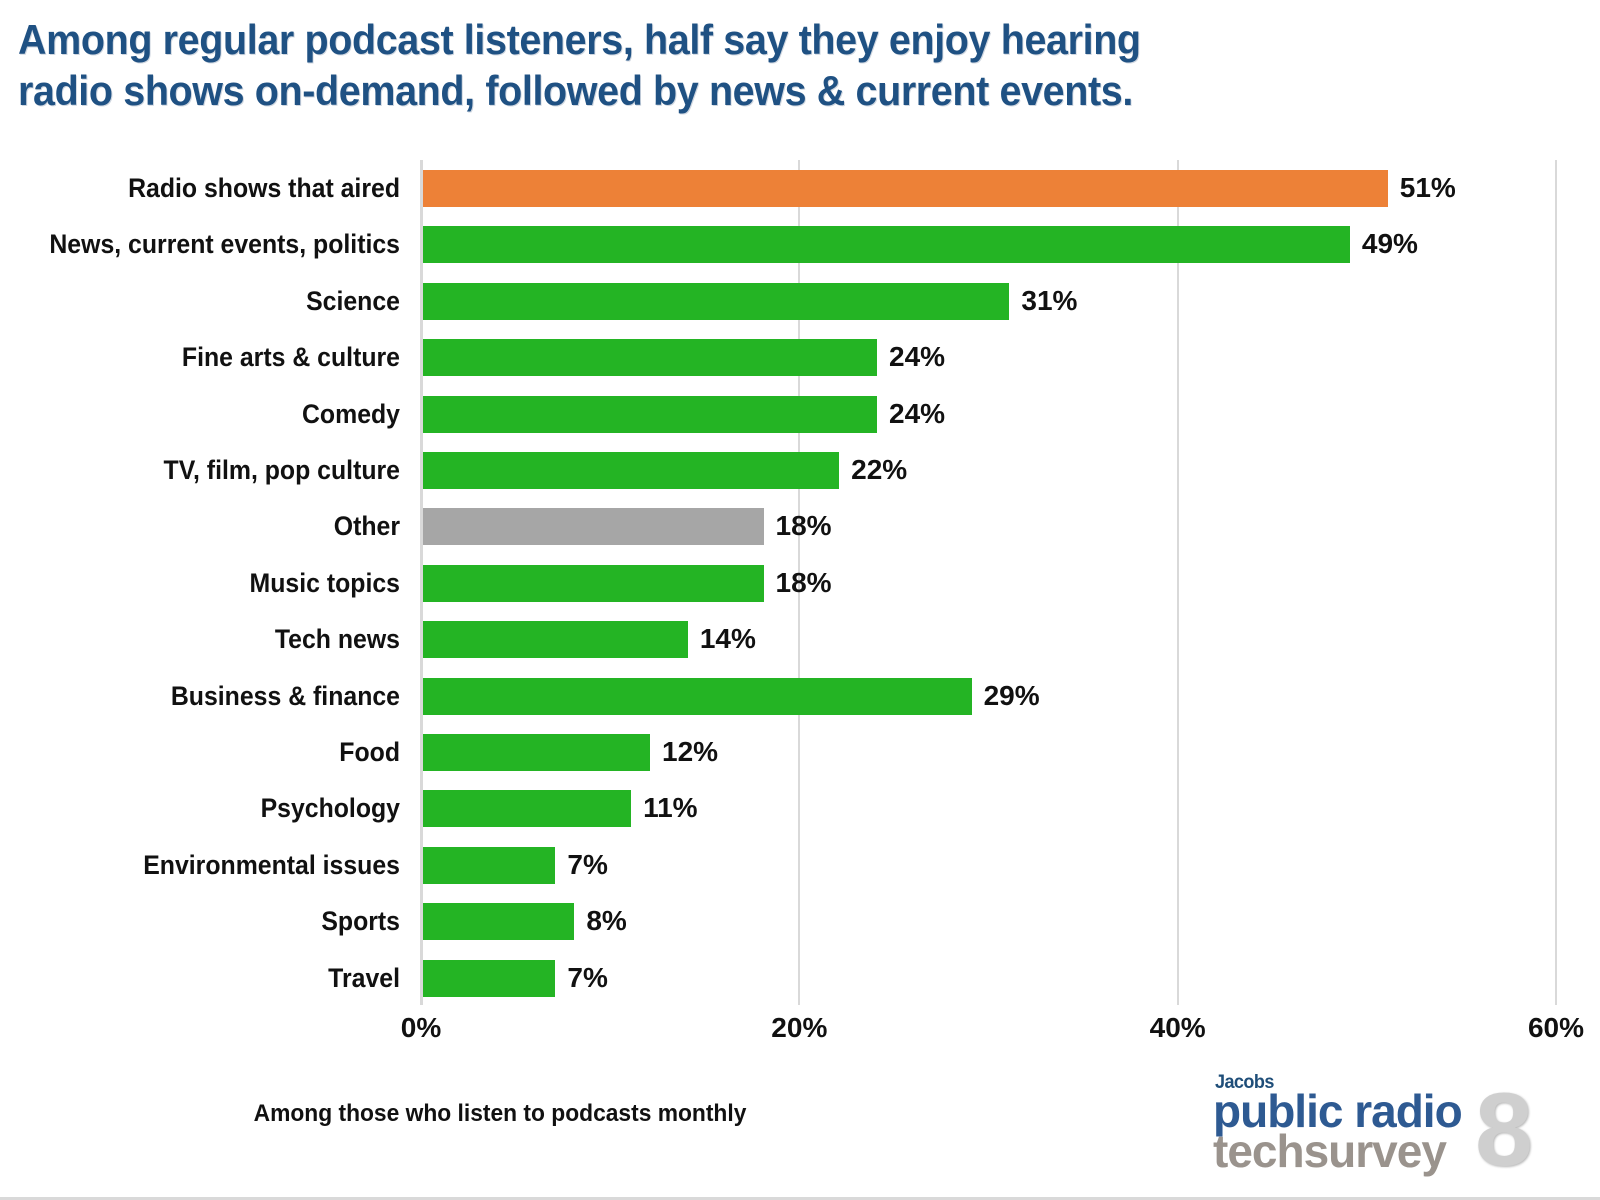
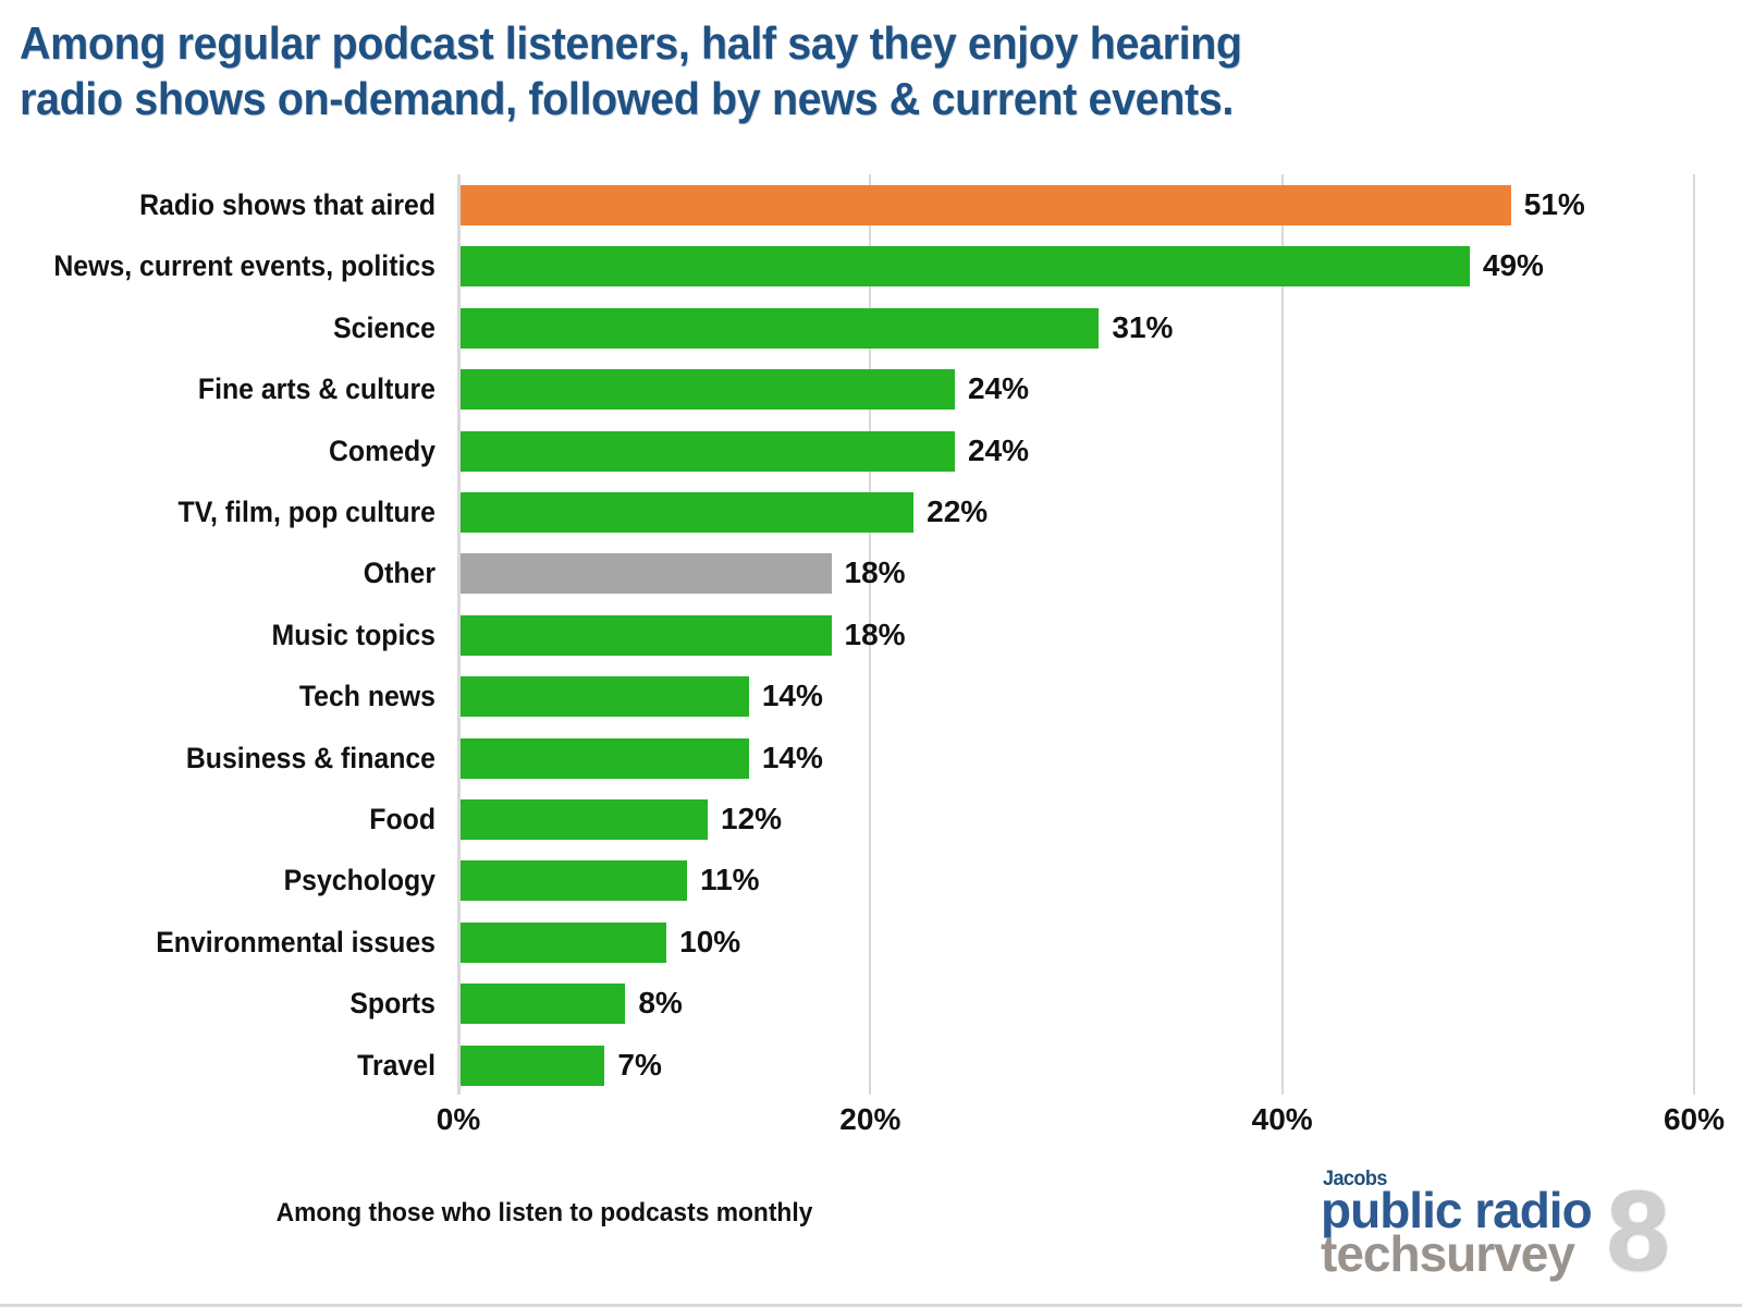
Business & finance: 29% -> 14%
Environmental issues: 7% -> 10%
